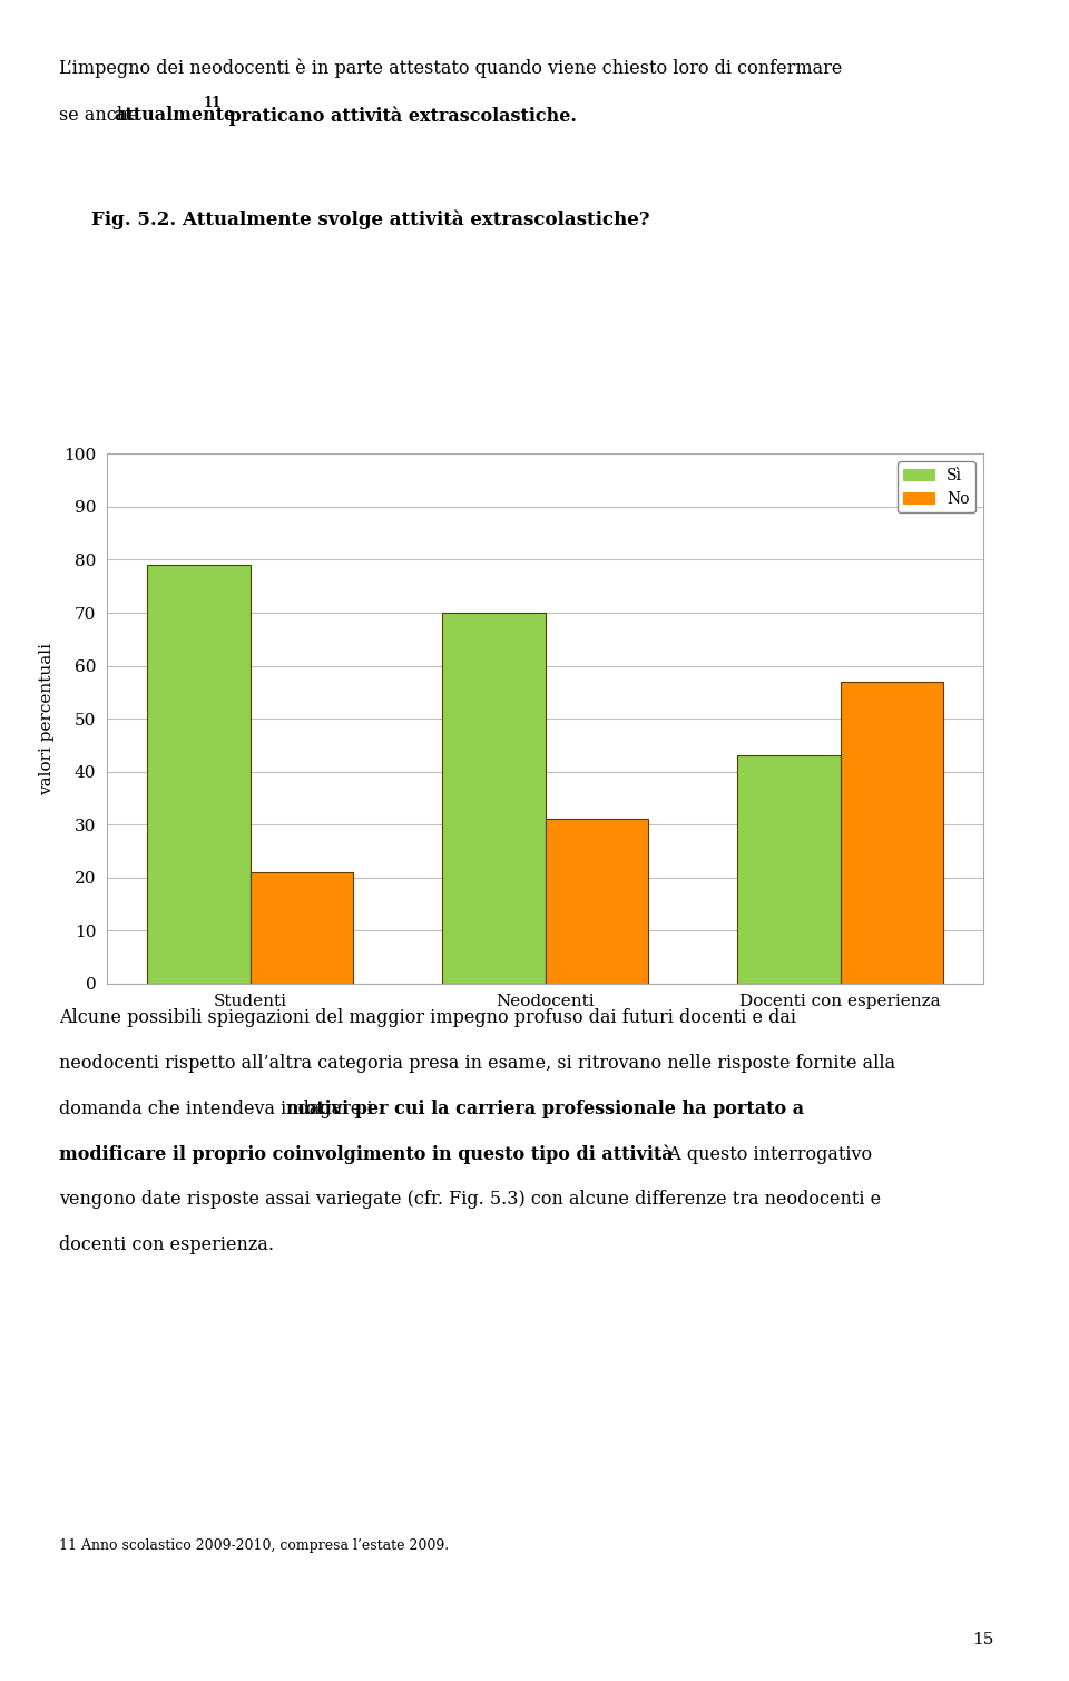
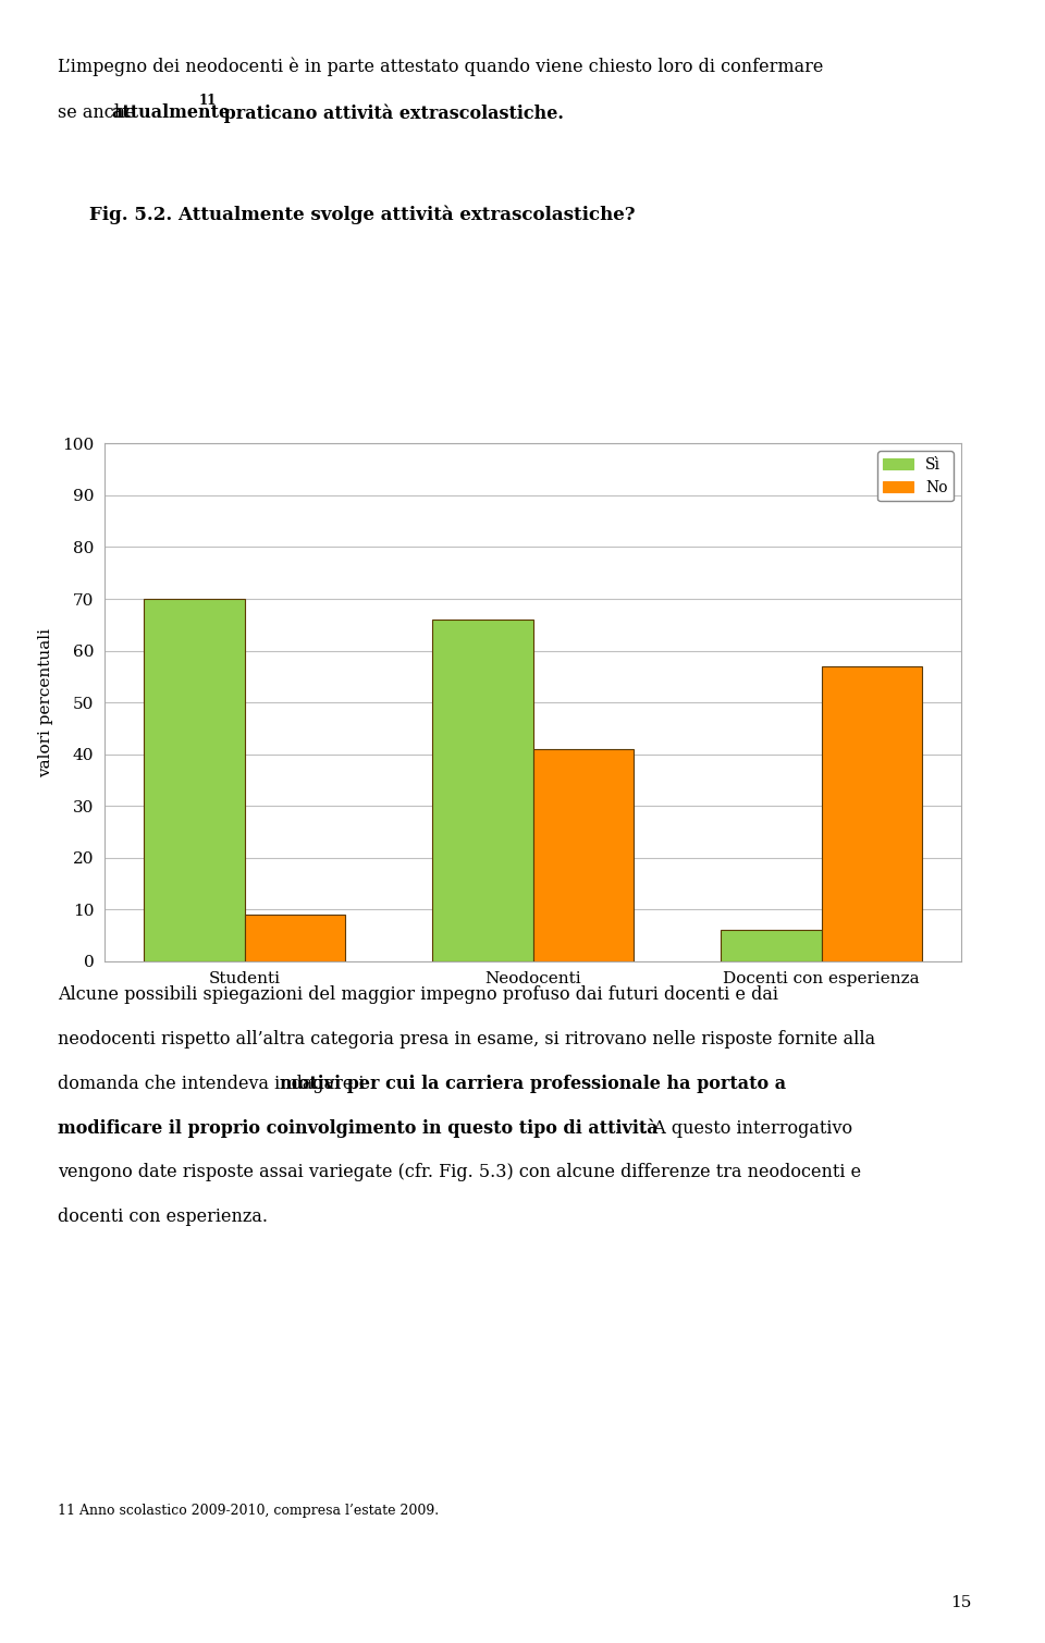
Sì/Studenti: 79 -> 70
No/Studenti: 21 -> 9
Sì/Neodocenti: 70 -> 66
No/Neodocenti: 31 -> 41
Sì/Docenti con esperienza: 43 -> 6
